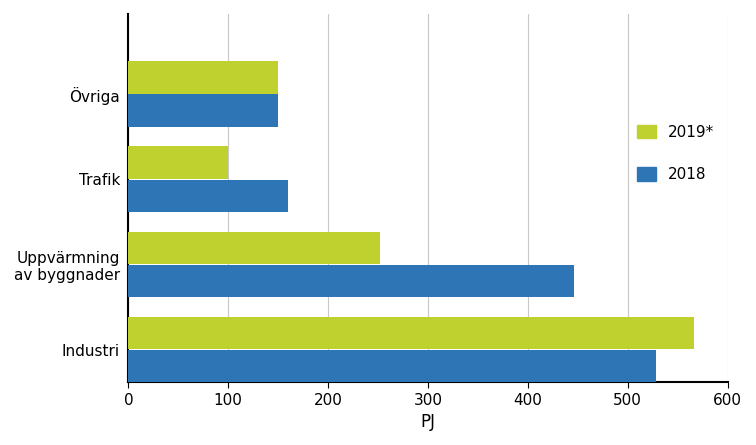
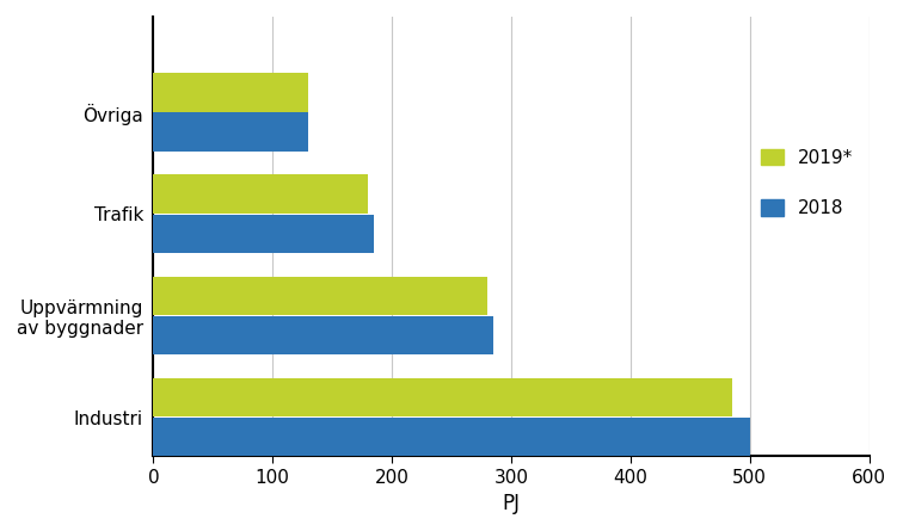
2019*/Övriga: 150 -> 130
2018/Övriga: 150 -> 130
2019*/Trafik: 100 -> 180
2018/Trafik: 160 -> 185
2019*/Uppvärmning av byggnader: 252 -> 280
2018/Uppvärmning av byggnader: 446 -> 285
2019*/Industri: 566 -> 485
2018/Industri: 528 -> 500
